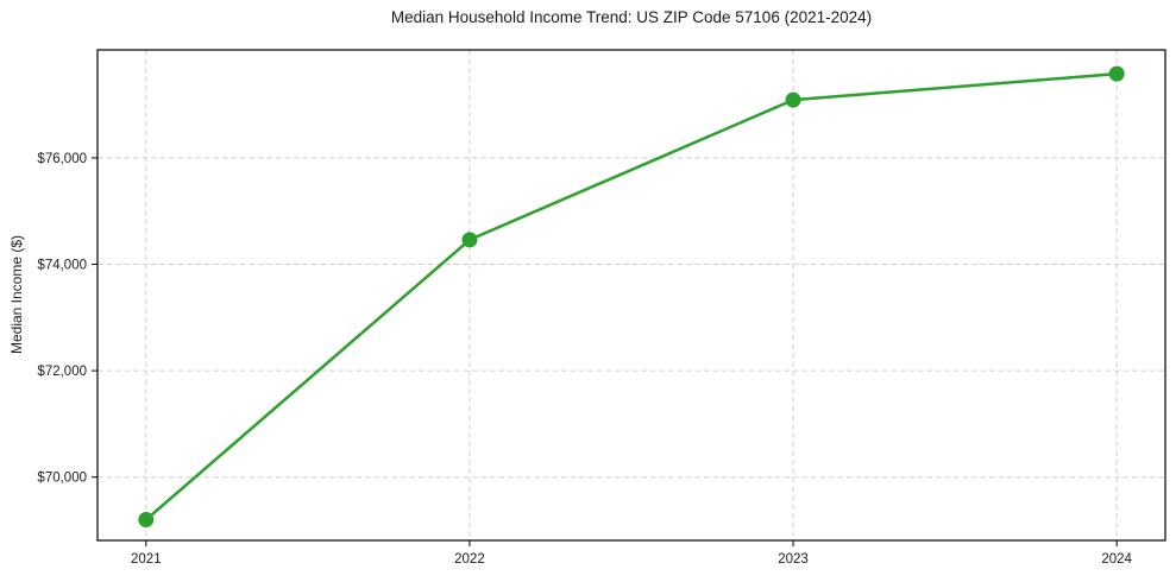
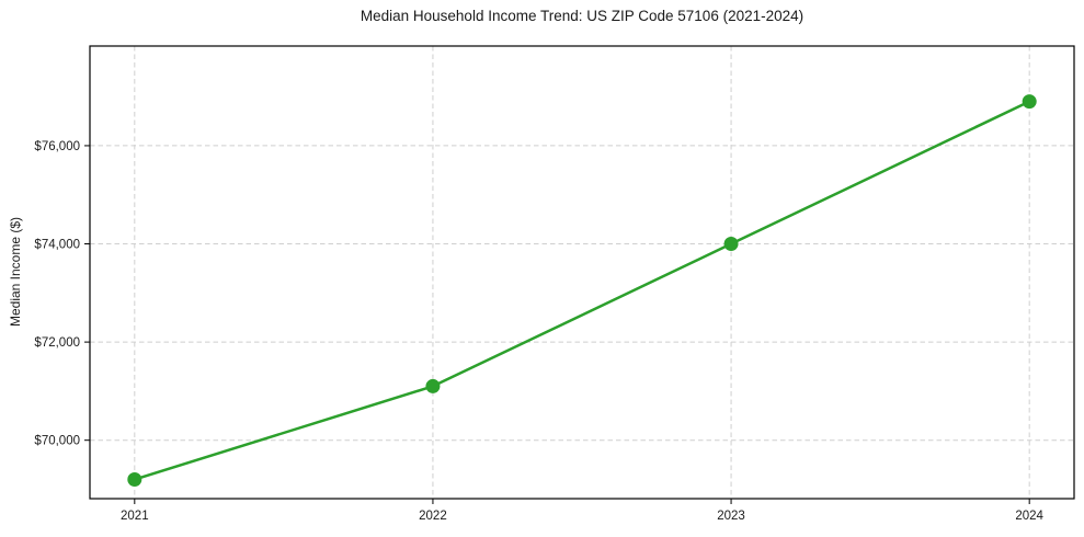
2022: $74500 -> $71100
2023: $77100 -> $74000
2024: $77600 -> $76900
